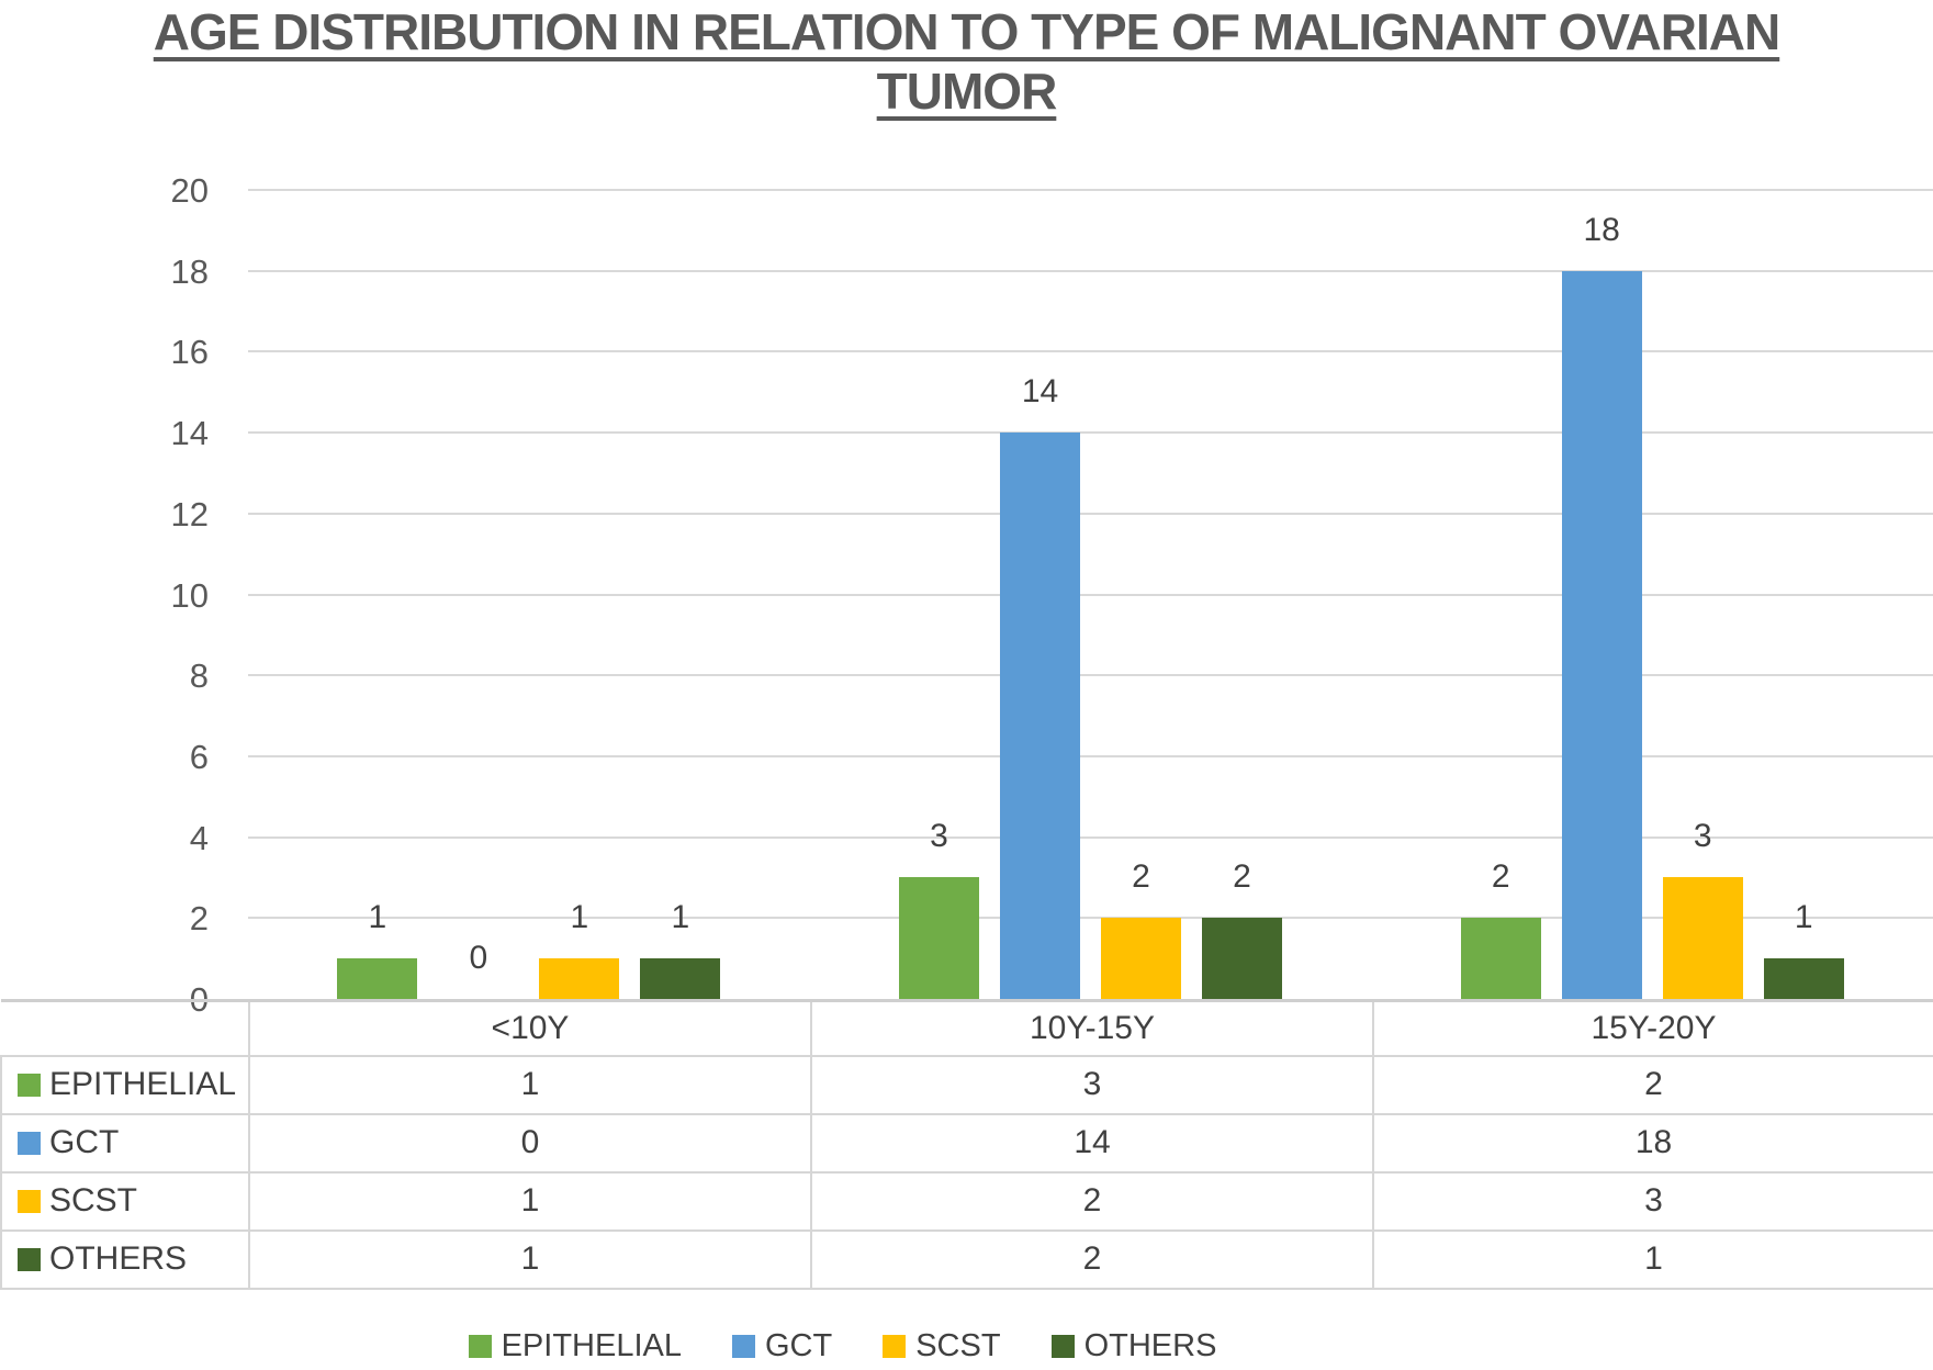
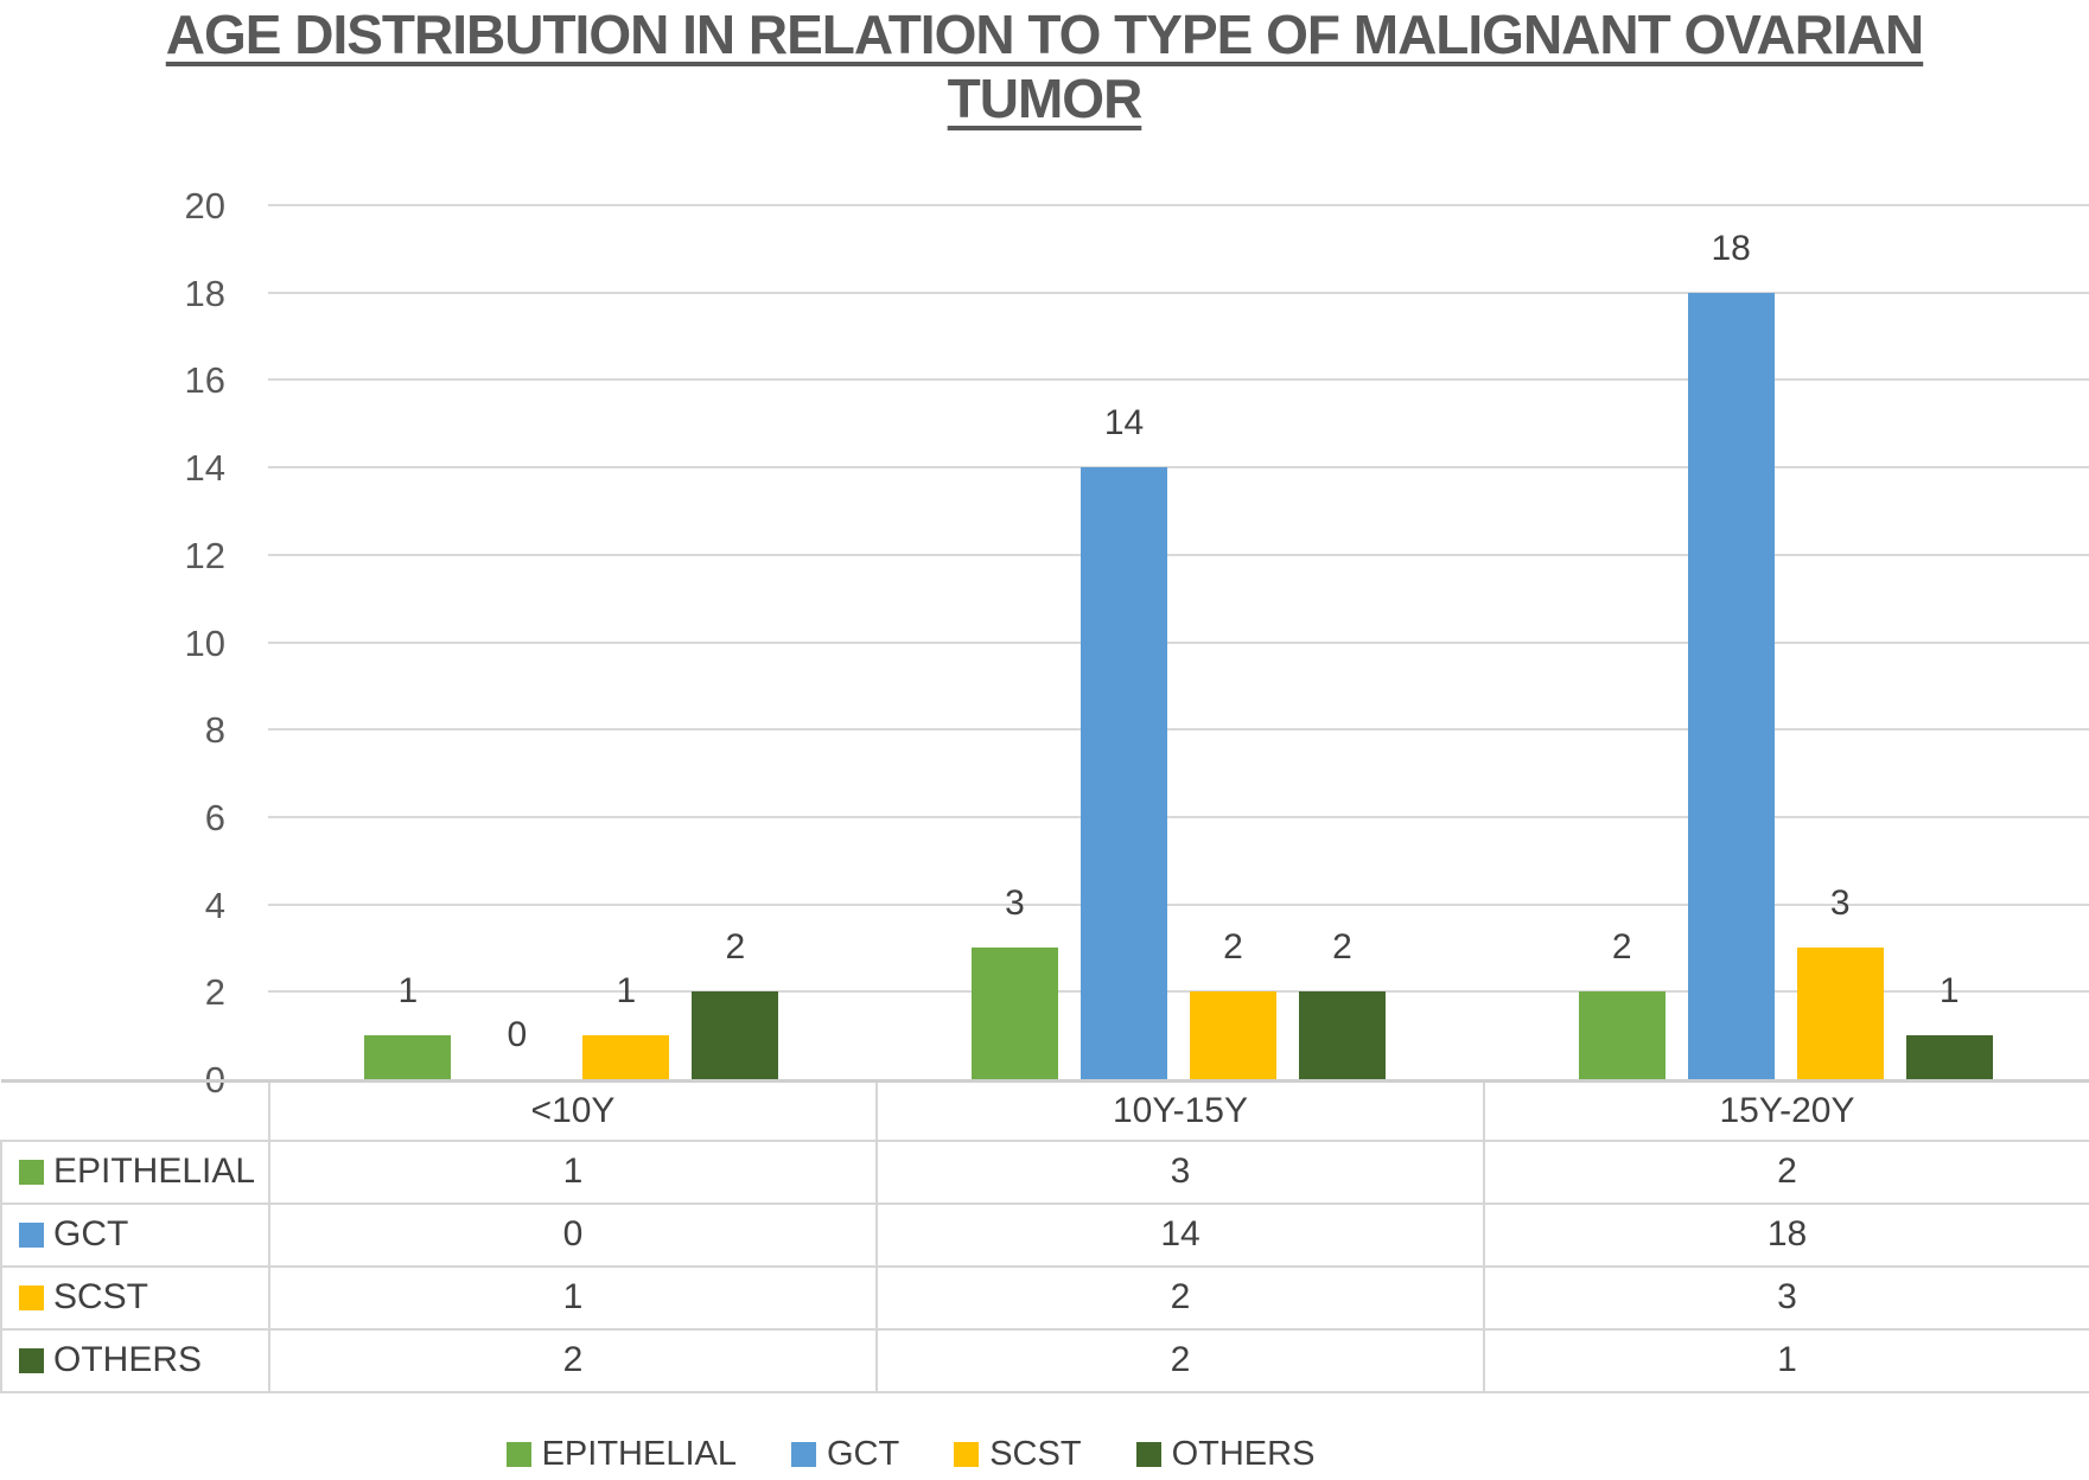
OTHERS/<10Y: 1 -> 2
